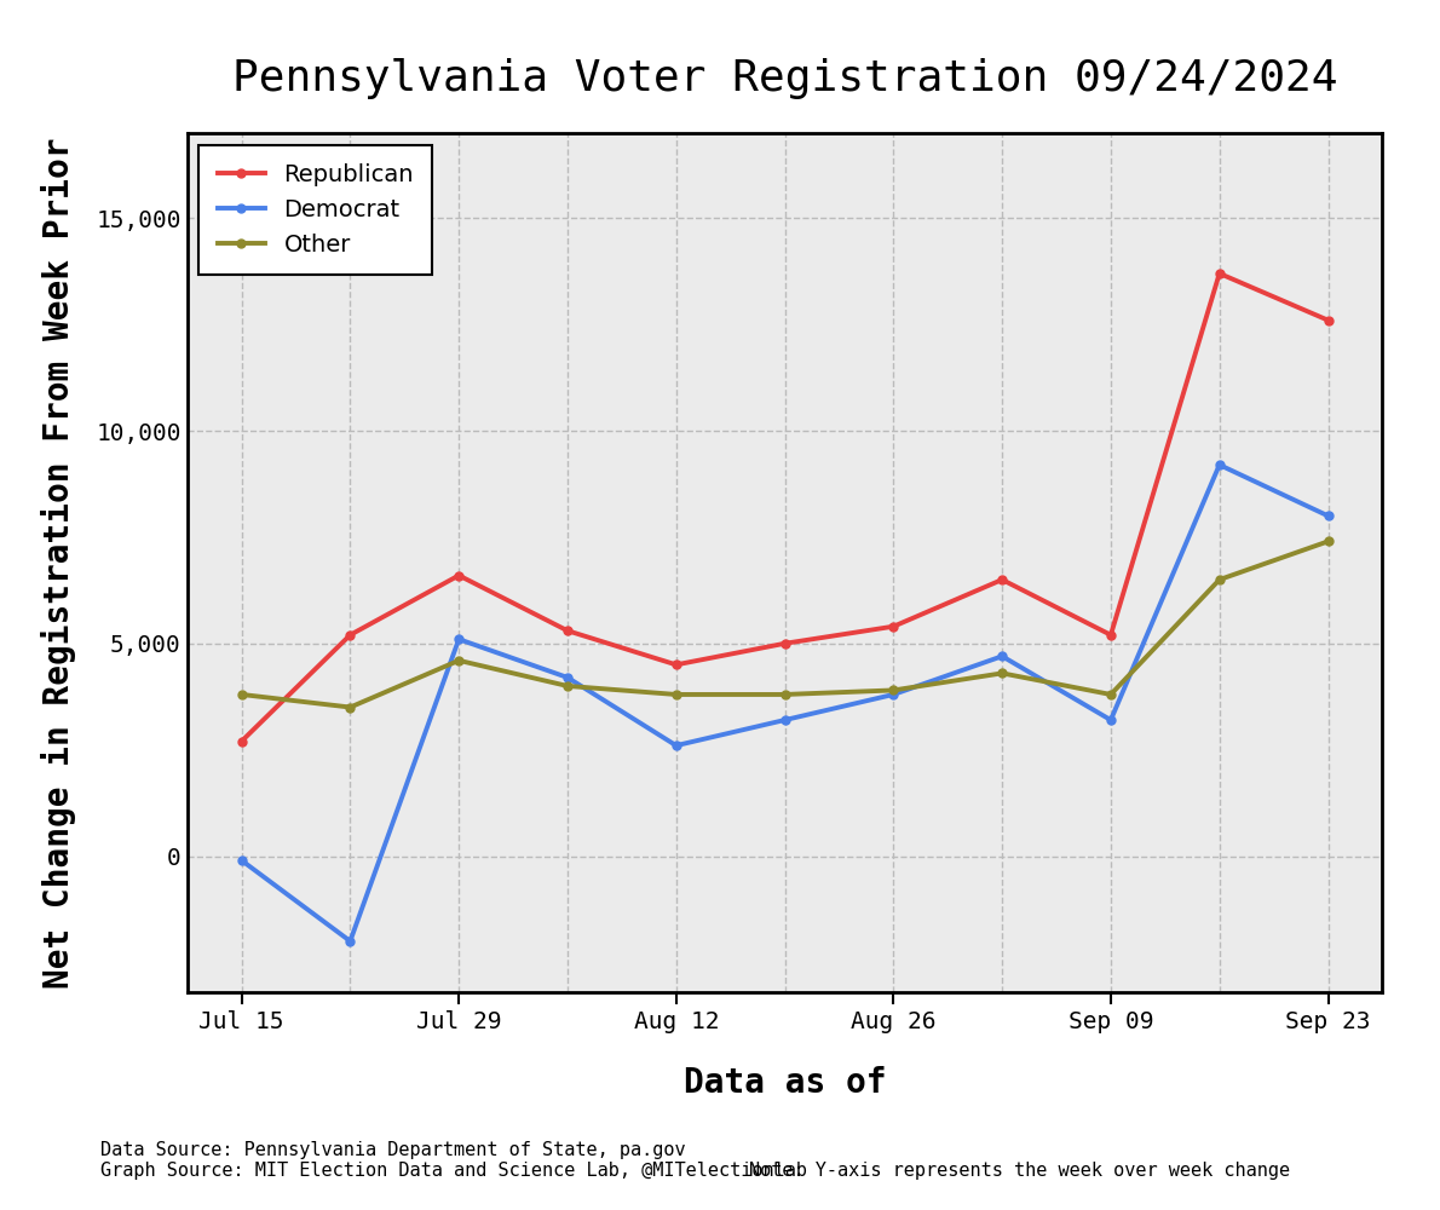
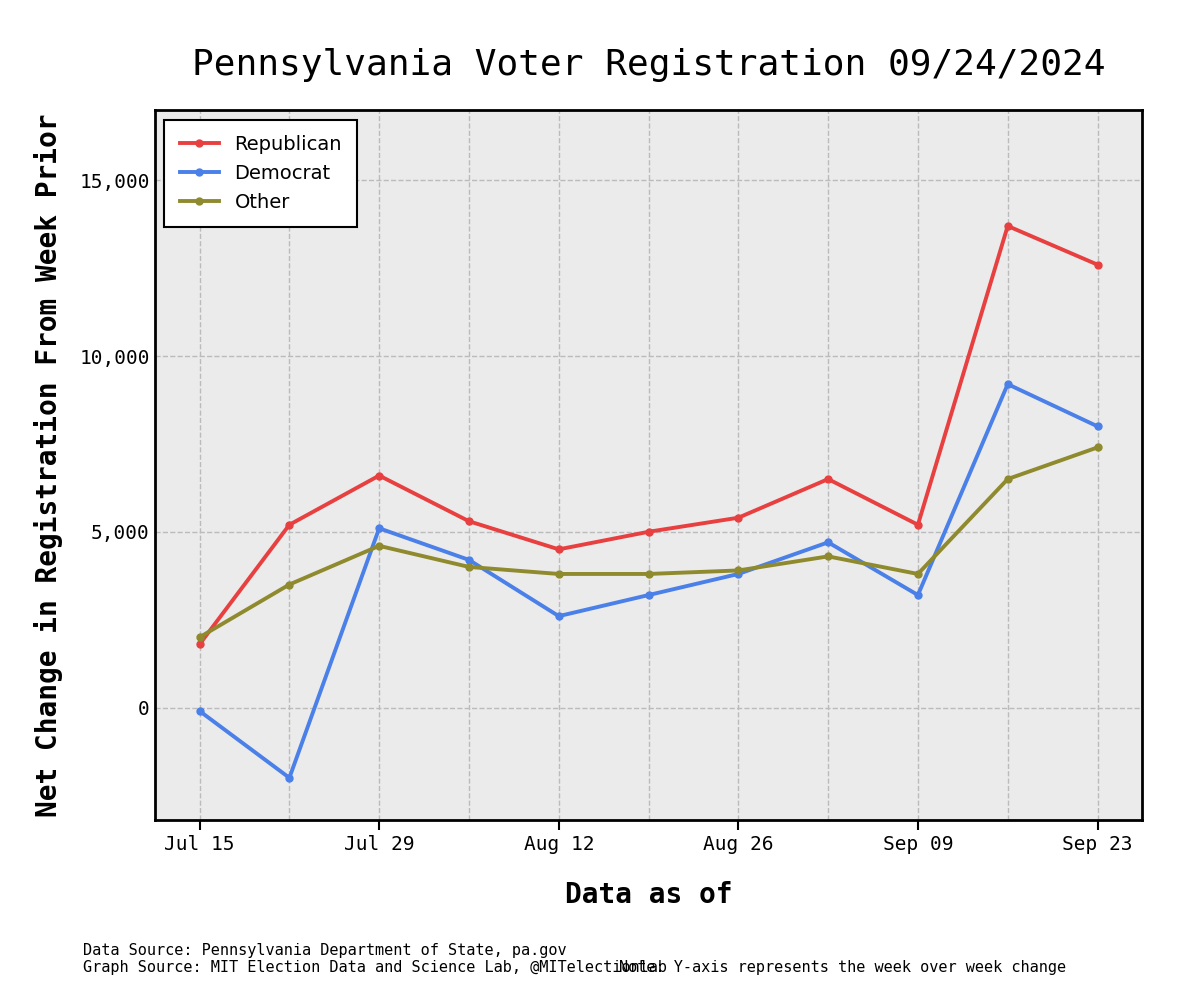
Republican/Jul 15: 2,700 -> 1,800
Other/Jul 15: 3,800 -> 2,000
